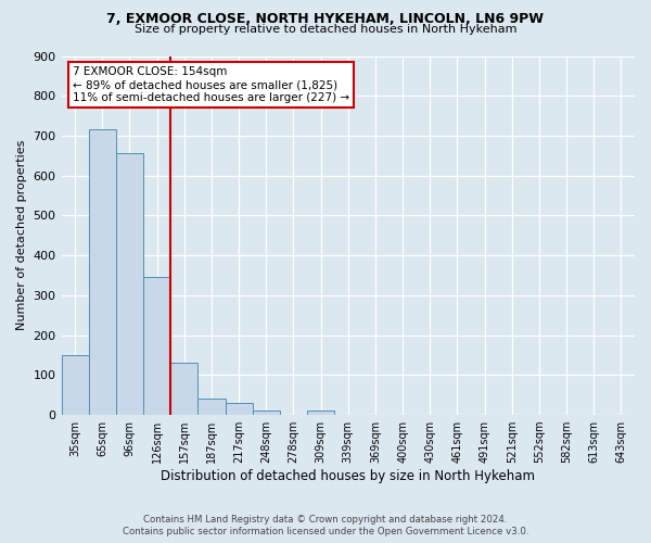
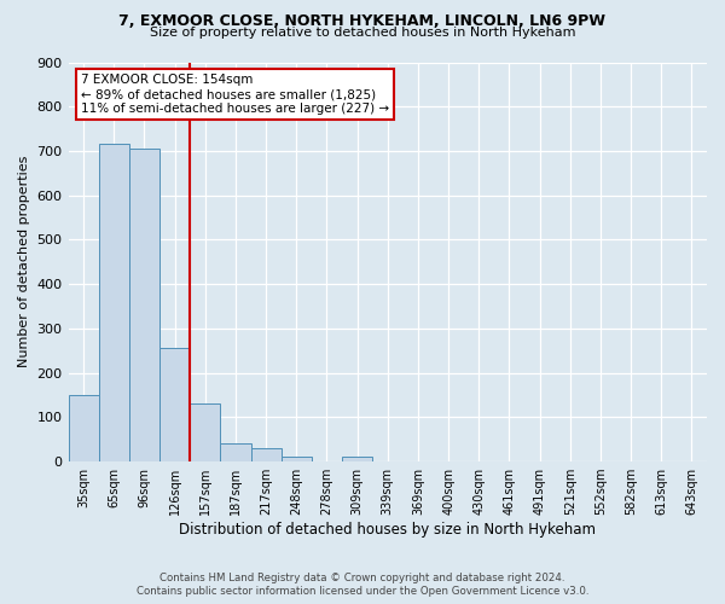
96sqm: 655 -> 705
126sqm: 345 -> 255
